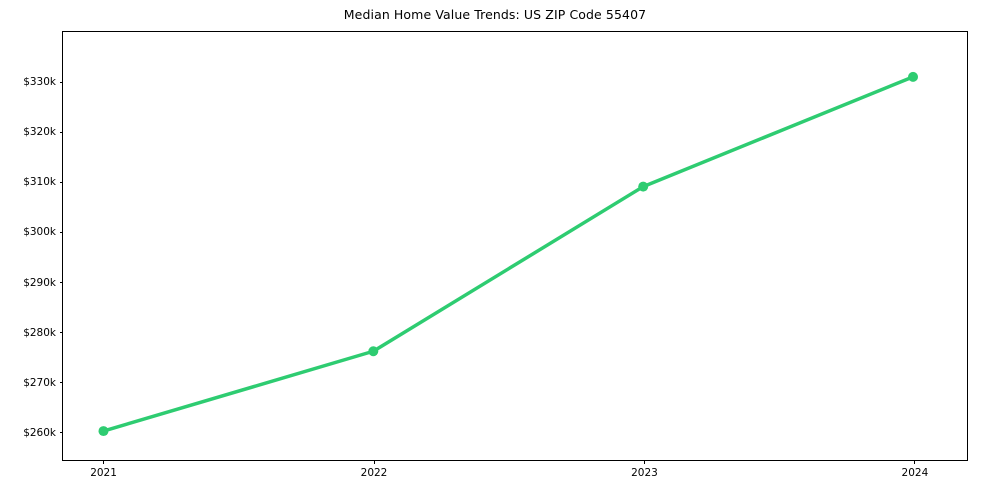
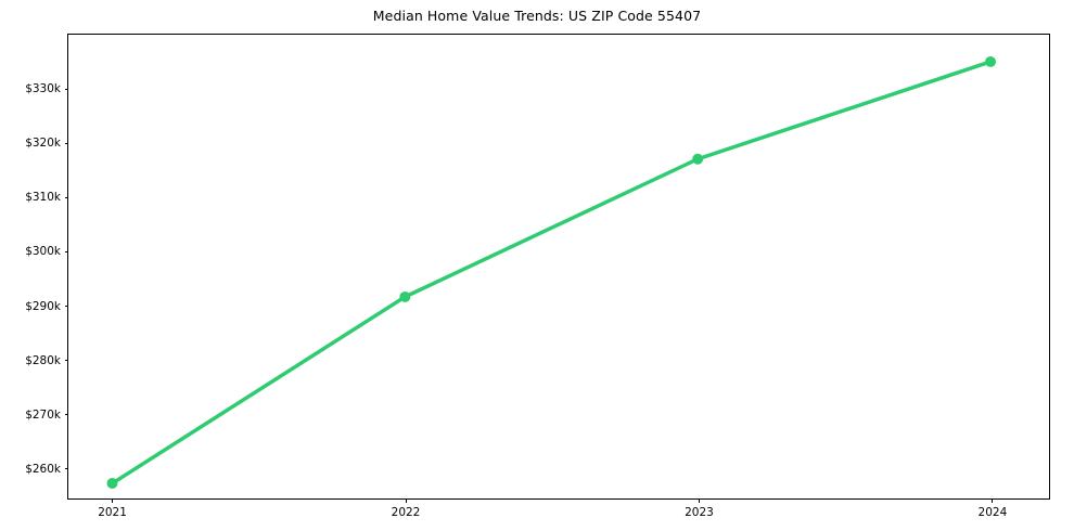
2021: $260k -> $257k
2022: $276k -> $292k
2023: $309k -> $317k
2024: $331k -> $335k
